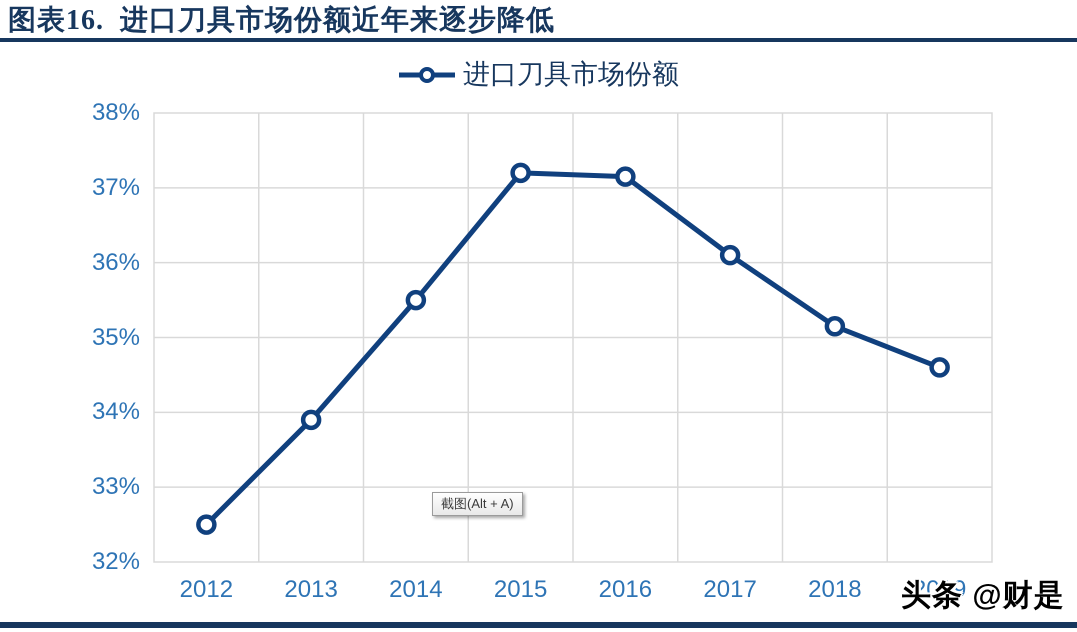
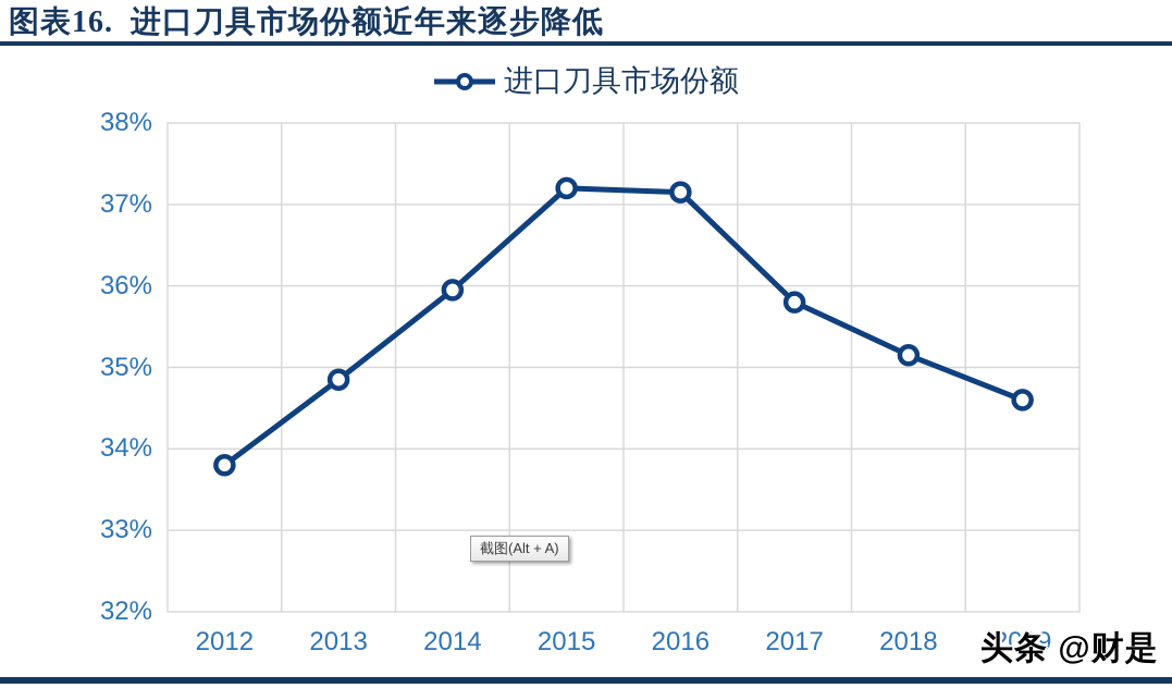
2012: 32.5% -> 33.8%
2013: 33.9% -> 34.9%
2014: 35.5% -> 36.0%
2017: 36.1% -> 35.8%
